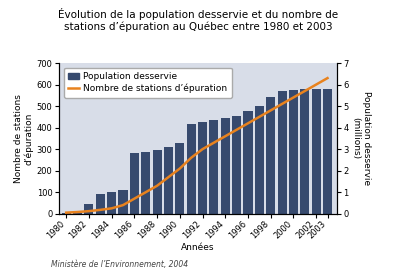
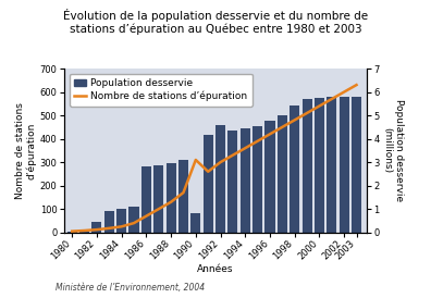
Population desservie/1990: 330 -> 80
Nombre de stations d’épuration/1990: 2.10 -> 3.10
Population desservie/1992: 425 -> 460
